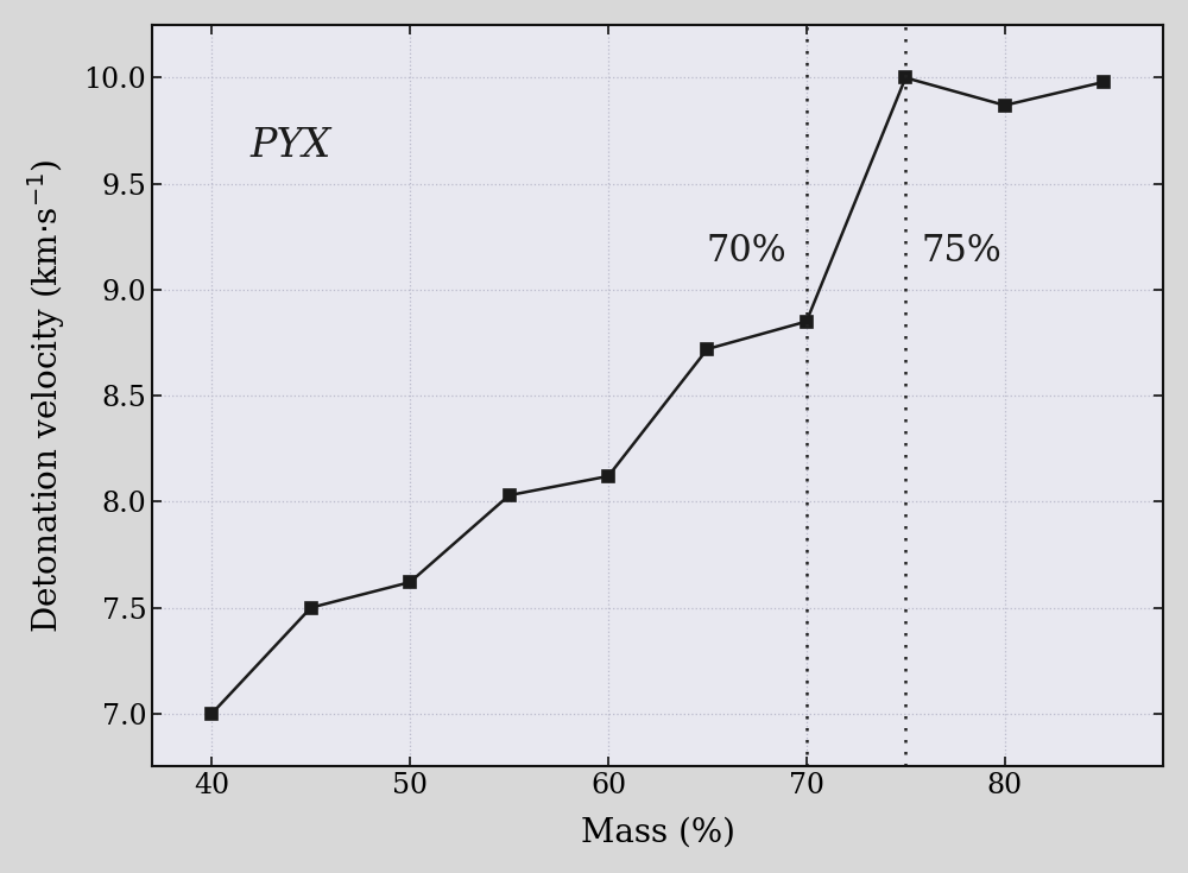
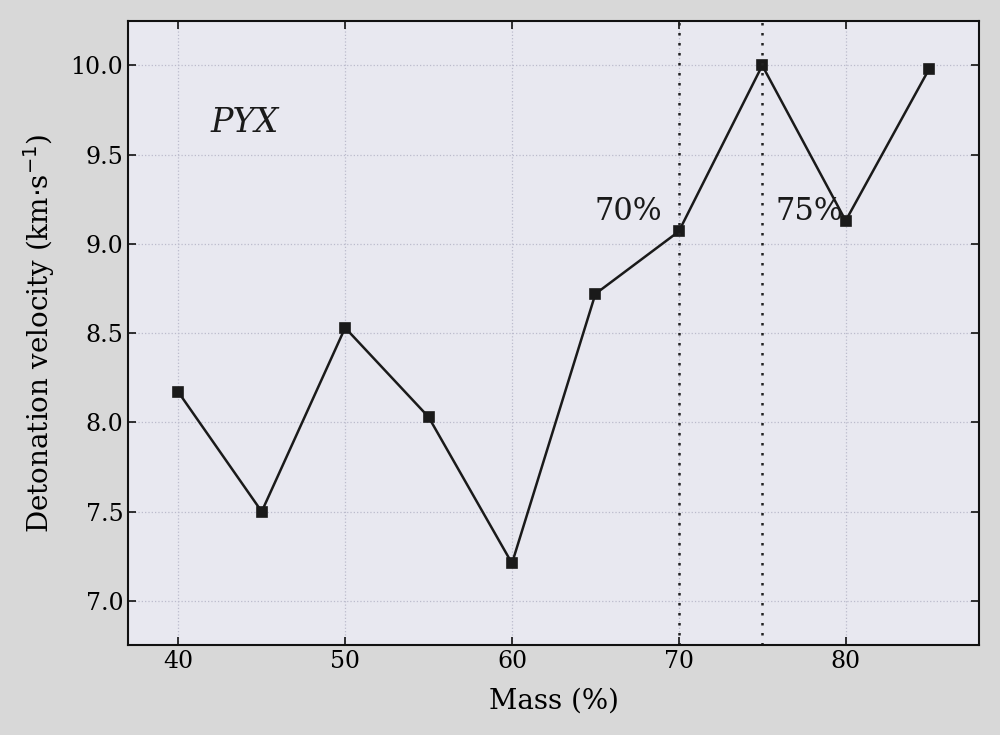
40: 7.00 -> 8.17
50: 7.62 -> 8.53
60: 8.12 -> 7.21
70: 8.85 -> 9.07
80: 9.87 -> 9.13
